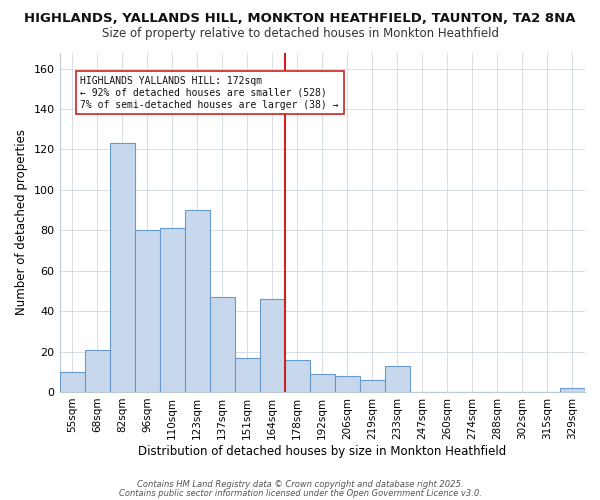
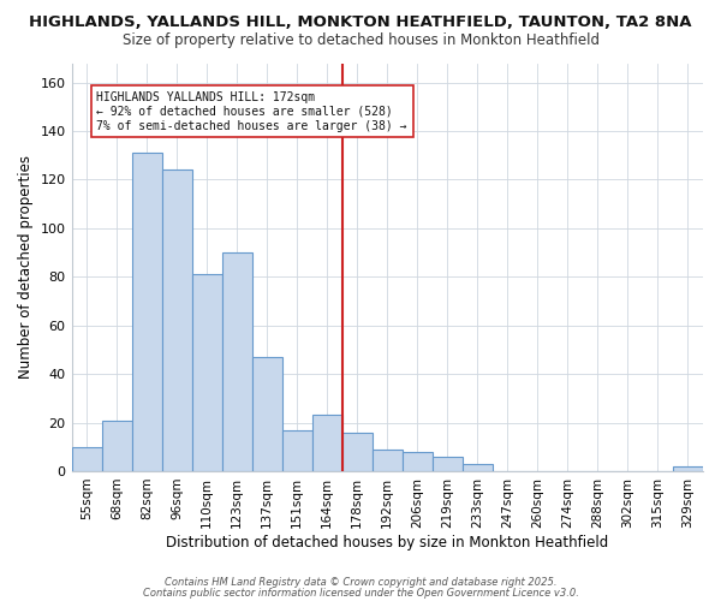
82sqm: 123 -> 131
96sqm: 80 -> 124
164sqm: 46 -> 23
233sqm: 13 -> 3
